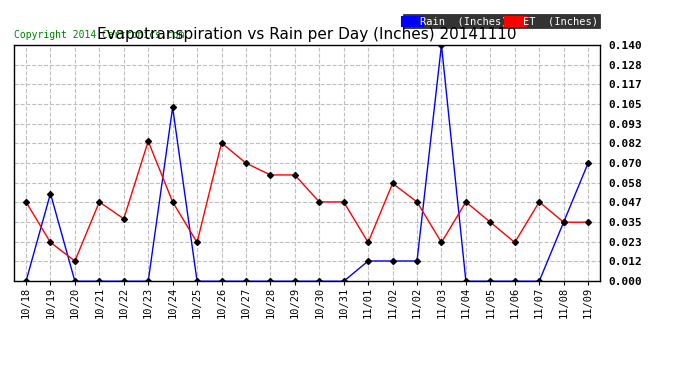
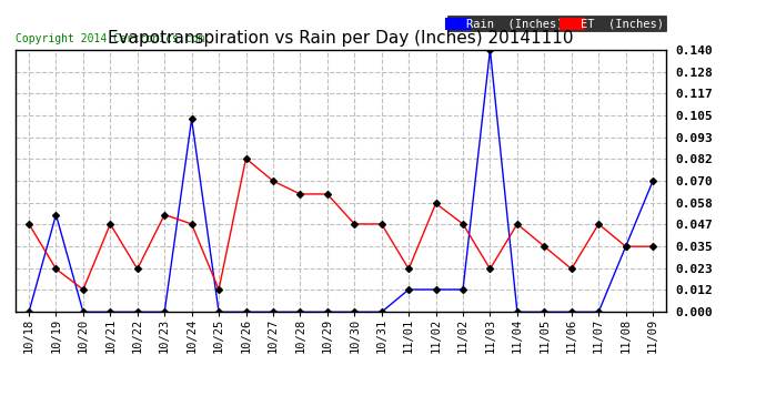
ET (Inches)/10/22: 0.037 -> 0.023
ET (Inches)/10/23: 0.083 -> 0.052
ET (Inches)/10/25: 0.023 -> 0.012
